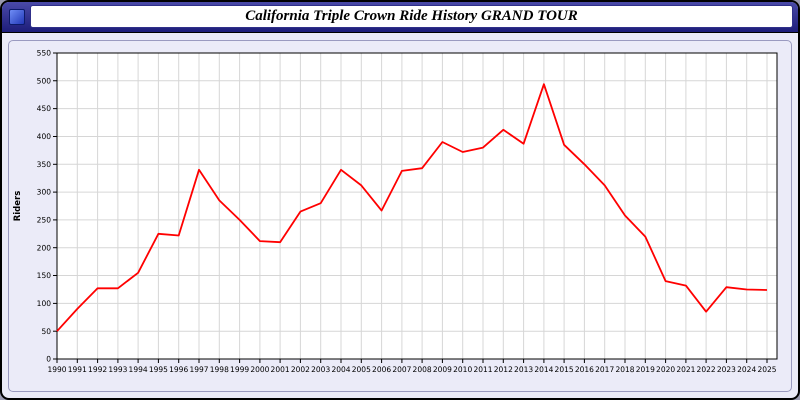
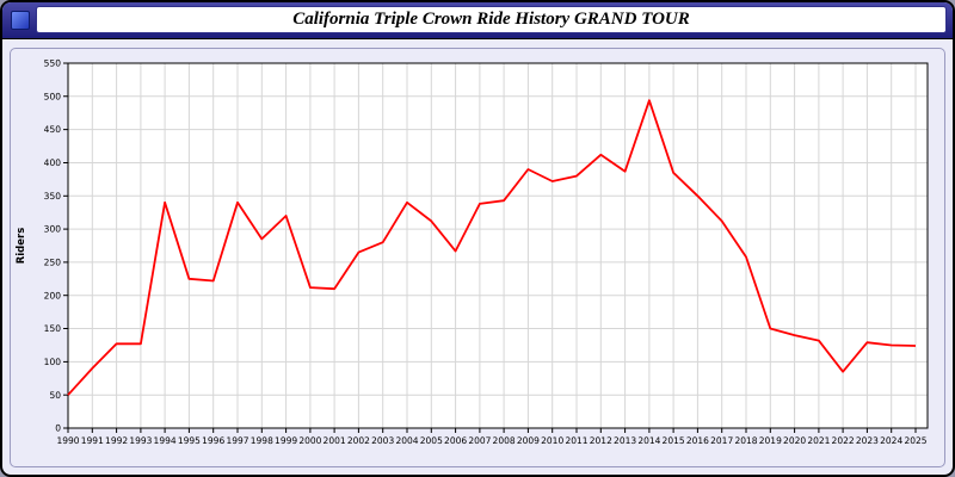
1994: 160 -> 340
1999: 250 -> 320
2019: 220 -> 150
